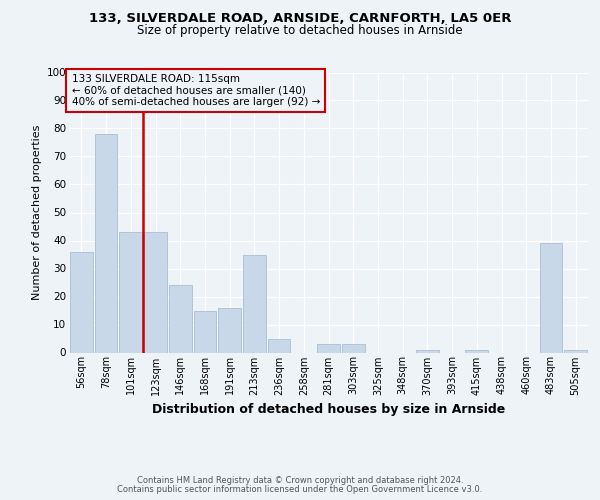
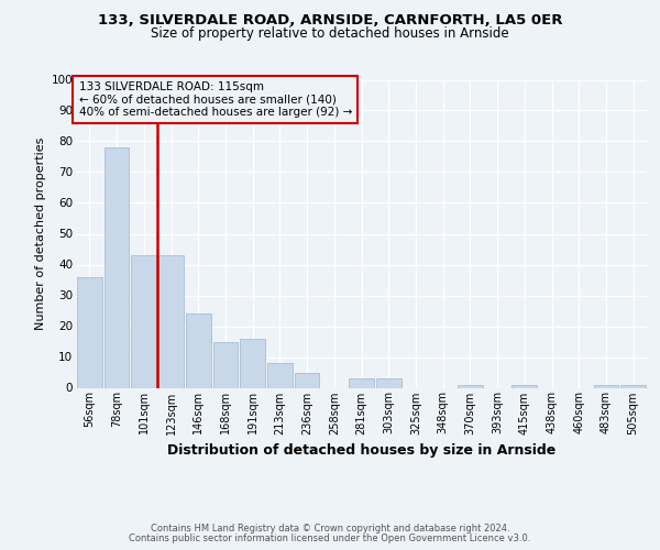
213sqm: 35 -> 8
483sqm: 39 -> 1
